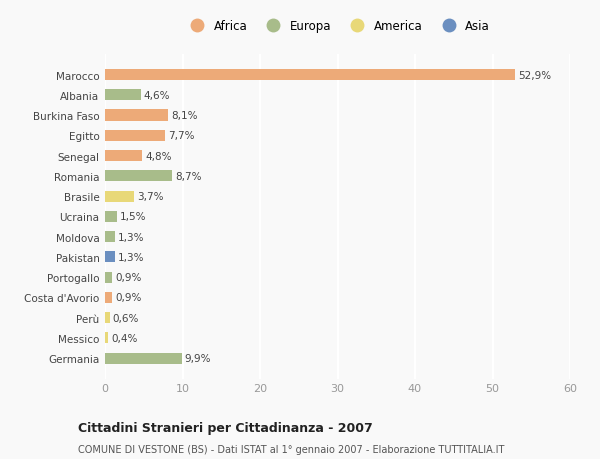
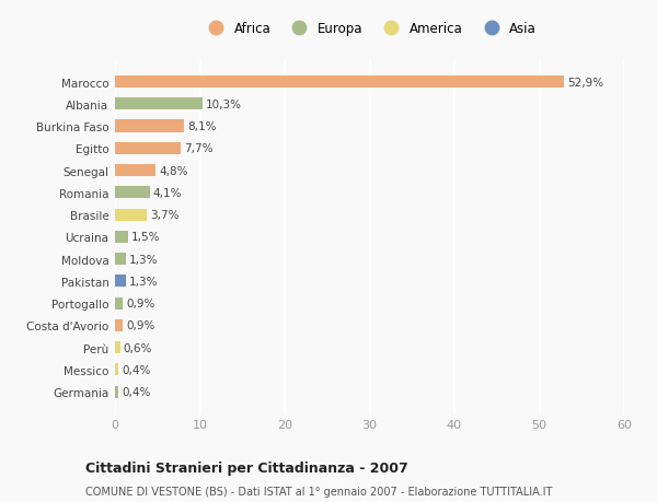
Albania: 4,6% -> 10,3%
Romania: 8,7% -> 4,1%
Germania: 9,9% -> 0,4%
